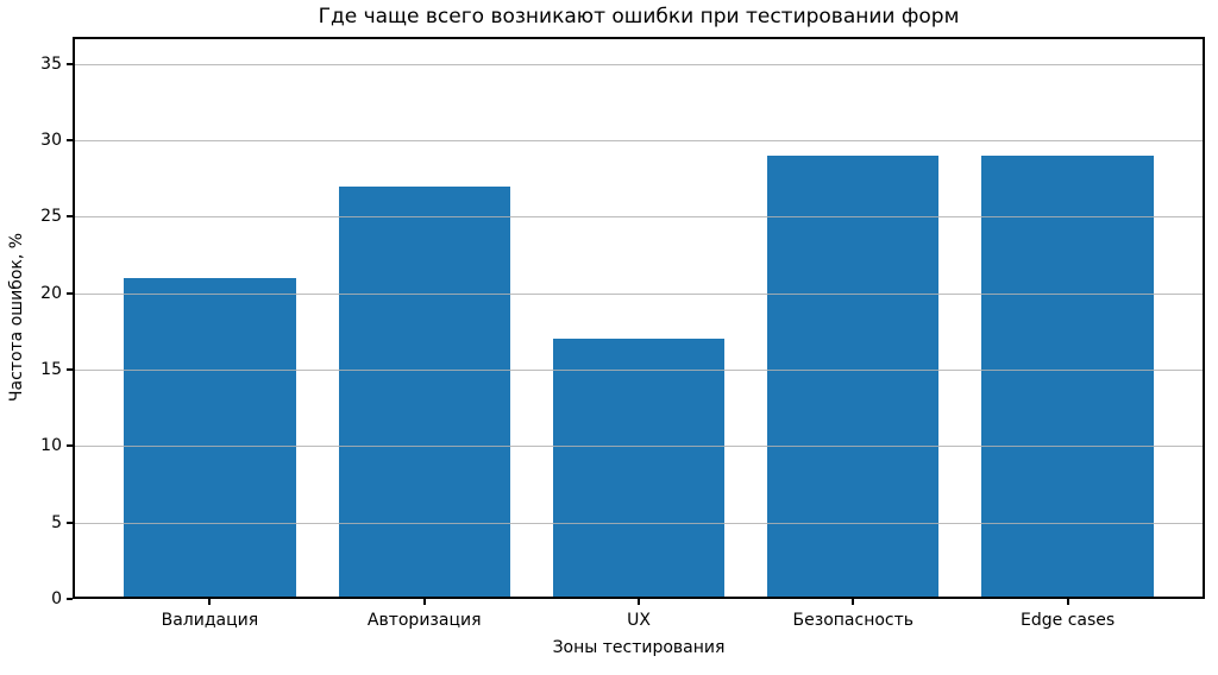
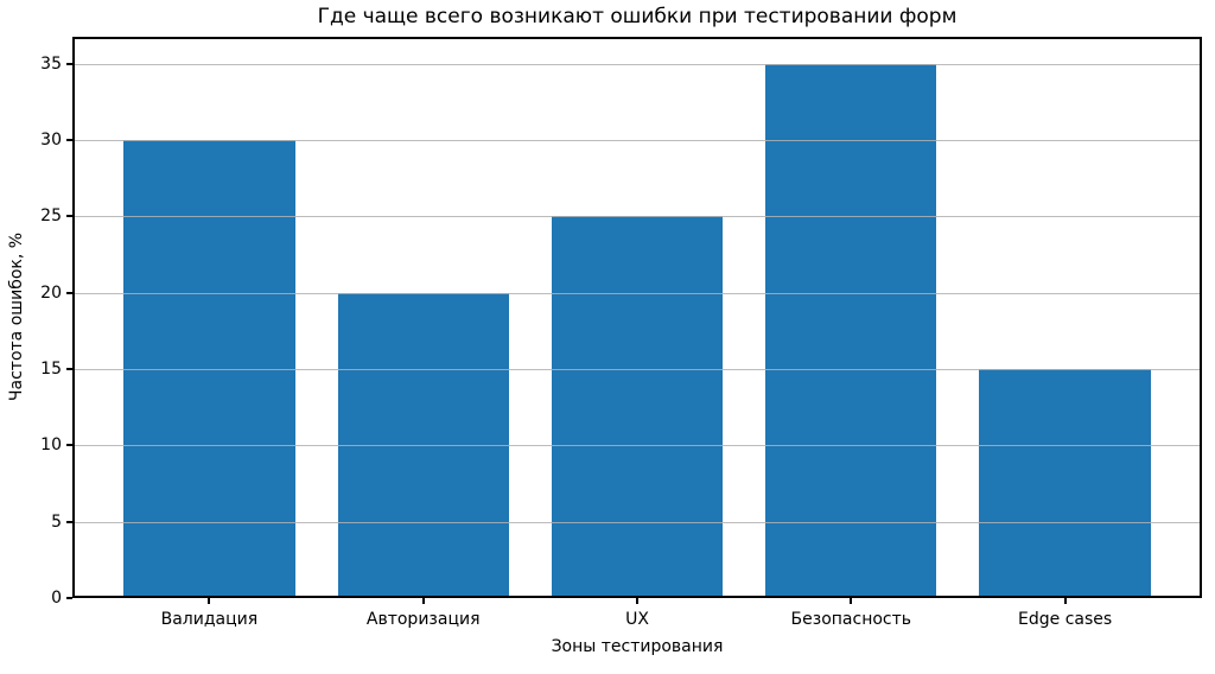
Валидация: 21 -> 30
Авторизация: 27 -> 20
UX: 17 -> 25
Безопасность: 29 -> 35
Edge cases: 29 -> 15
